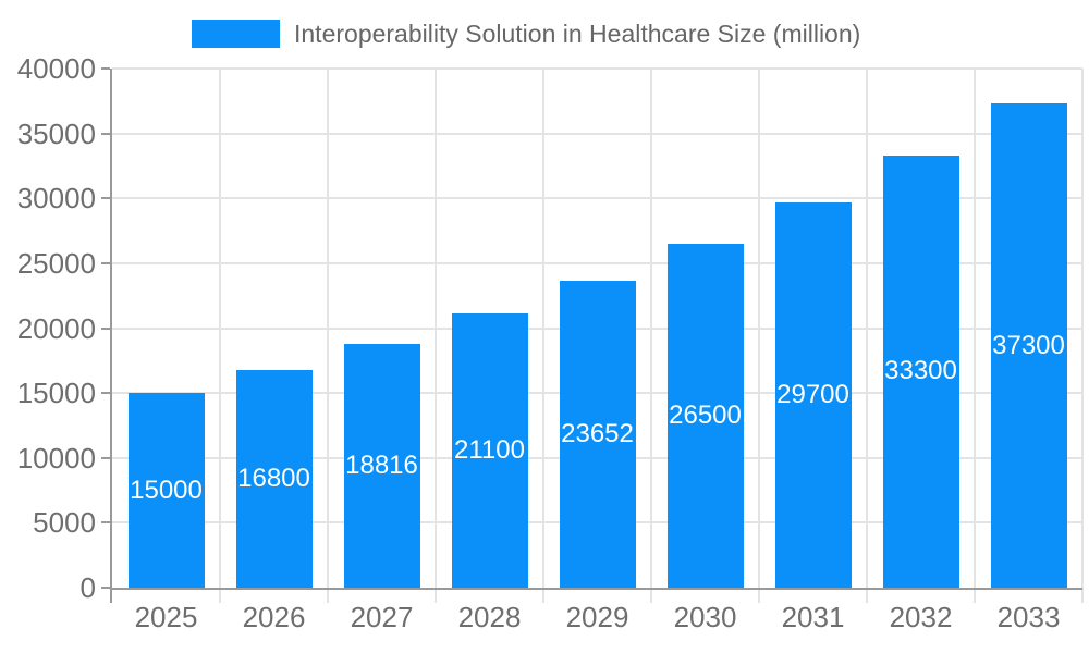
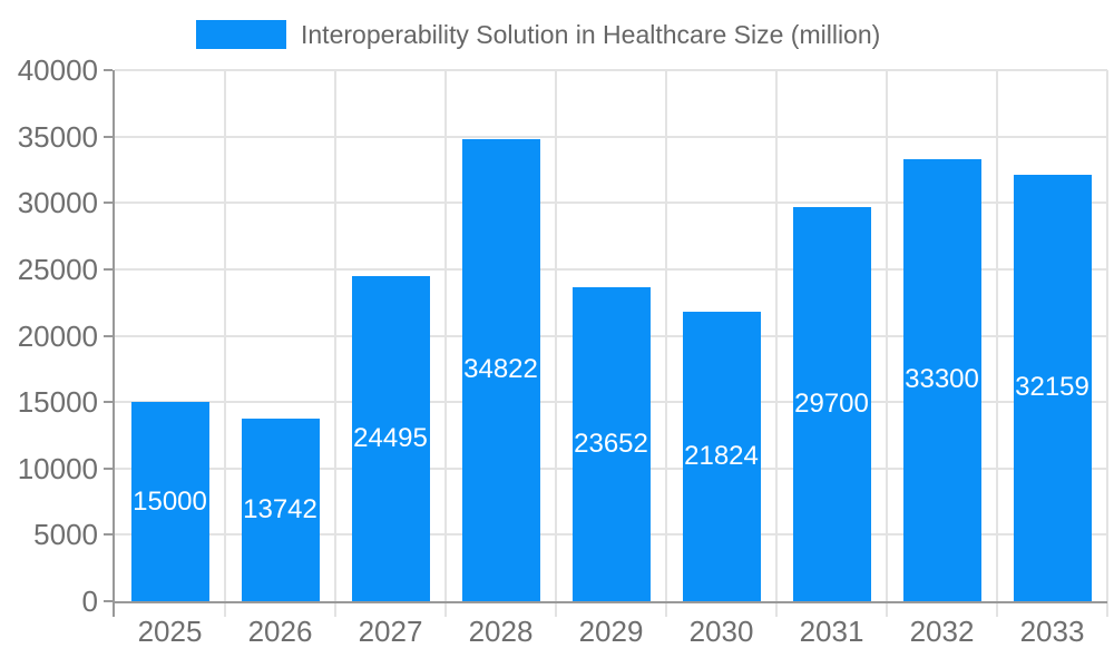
2026: 16800 -> 13742
2027: 18816 -> 24495
2028: 21100 -> 34822
2030: 26500 -> 21824
2033: 37300 -> 32159
